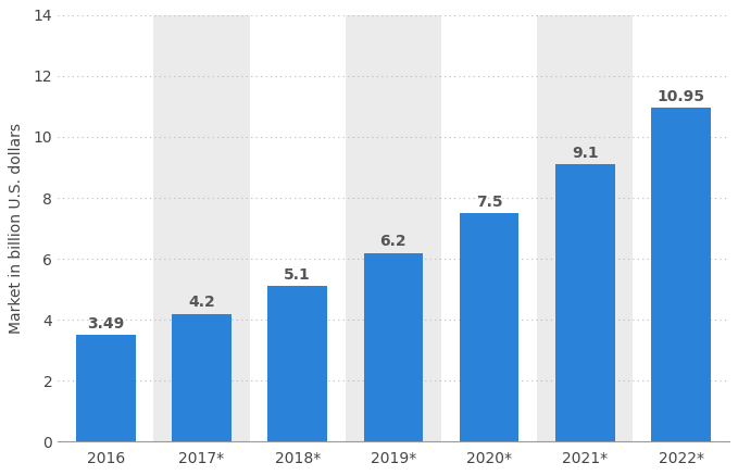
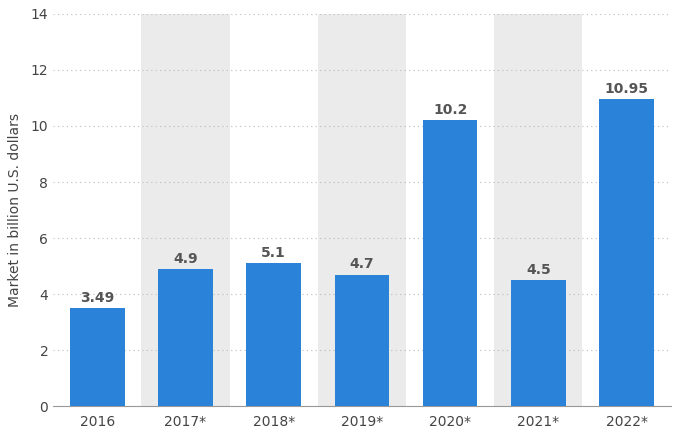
2017*: 4.2 -> 4.9
2019*: 6.2 -> 4.7
2020*: 7.5 -> 10.2
2021*: 9.1 -> 4.5
